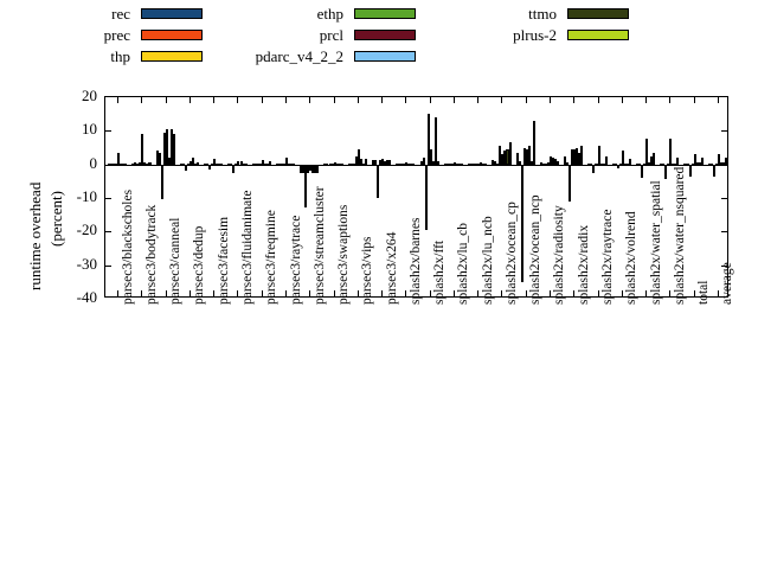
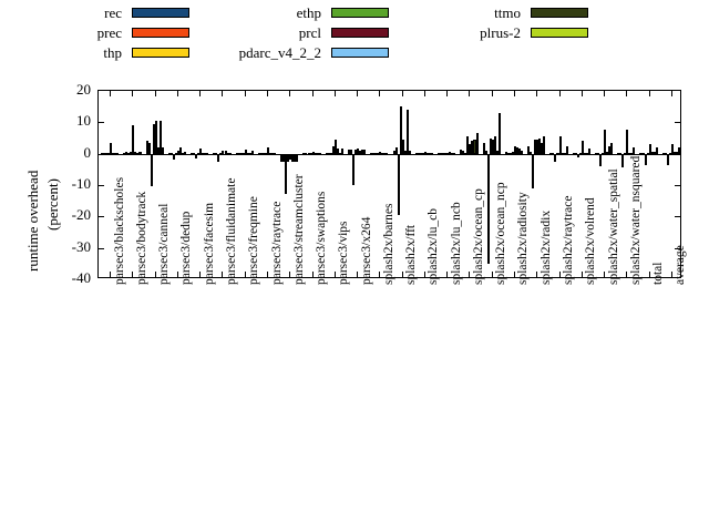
plrus-2/parsec3/canneal: 9 -> 2
